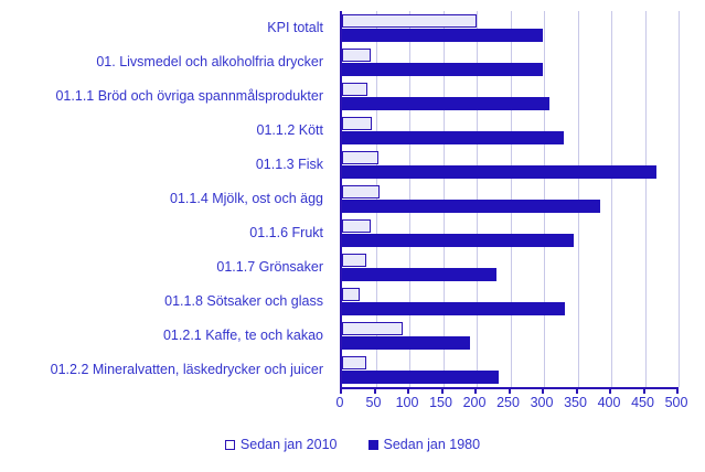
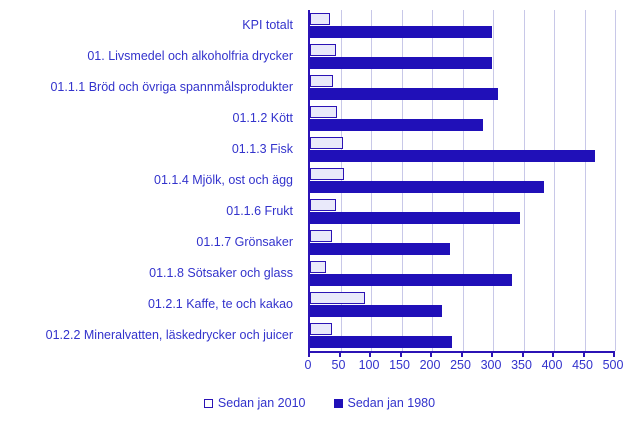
Sedan jan 2010/KPI totalt: 200 -> 30
Sedan jan 1980/01.1.2 Kött: 330 -> 280
Sedan jan 1980/01.2.1 Kaffe, te och kakao: 190 -> 220
